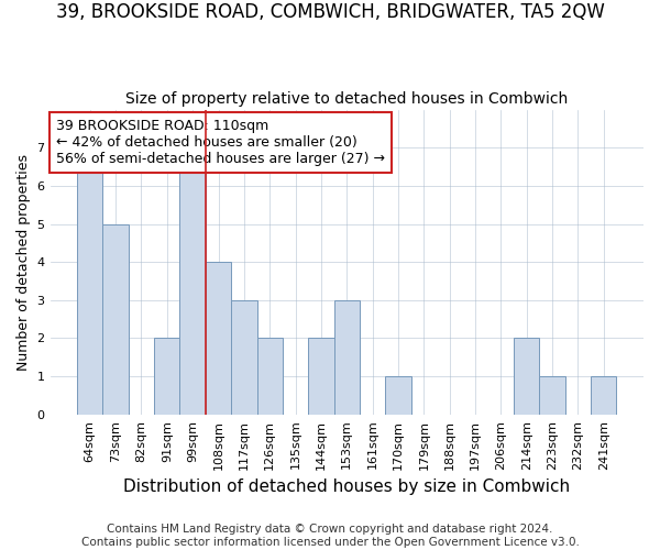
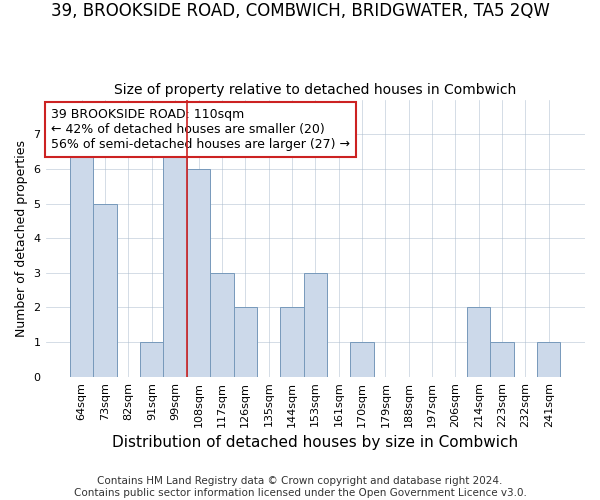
91sqm: 2 -> 1
108sqm: 4 -> 6
